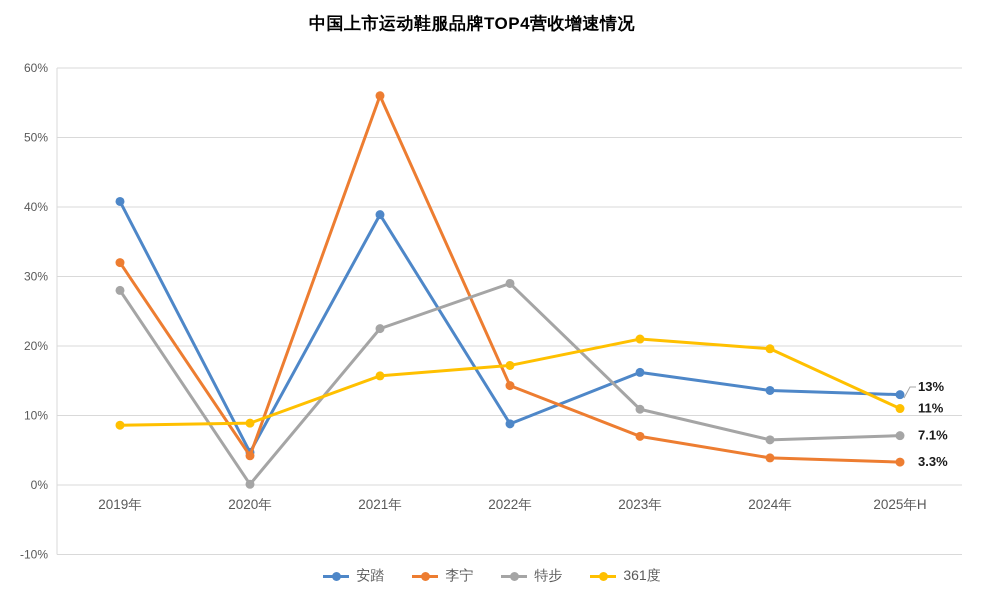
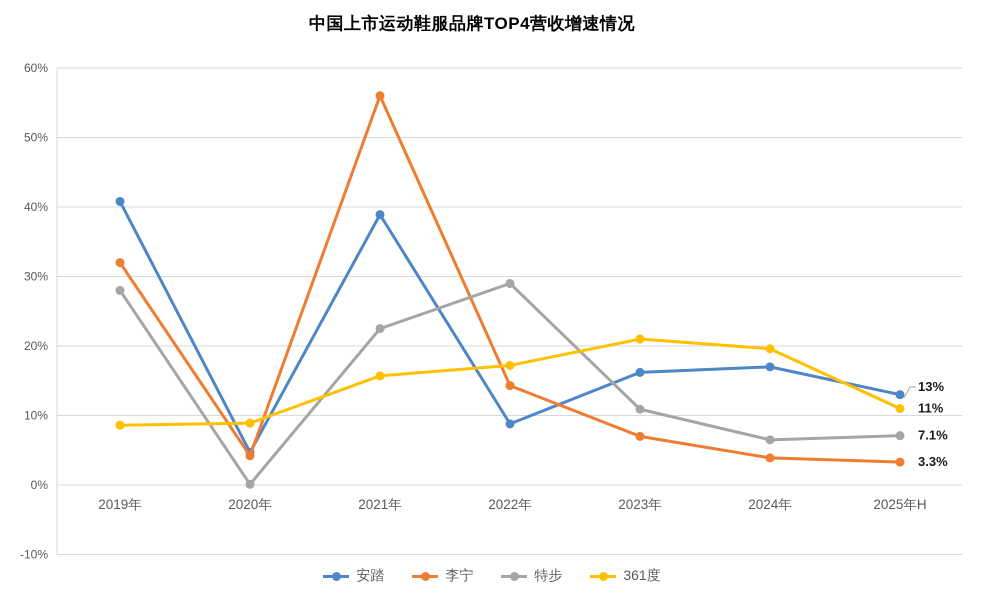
安踏/2024年: 14% -> 17%
